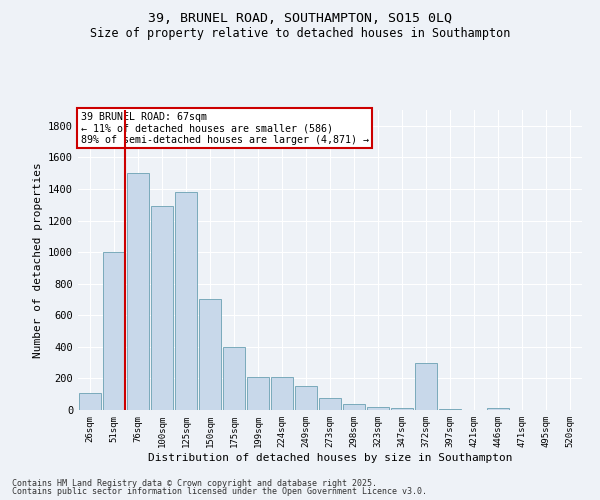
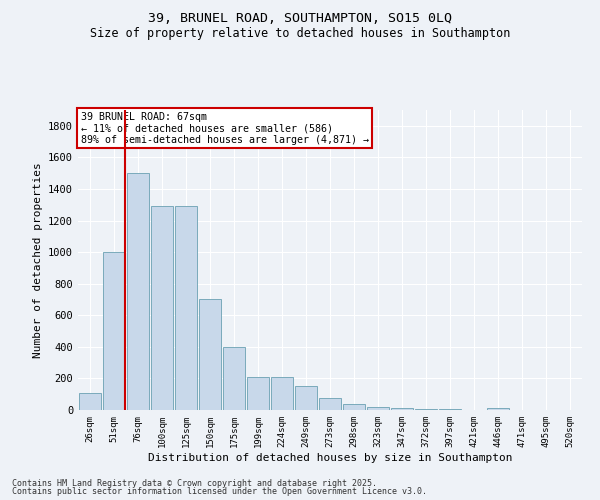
125sqm: 1380 -> 1290
372sqm: 300 -> 0
